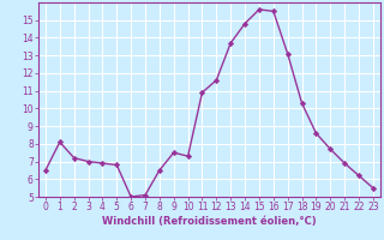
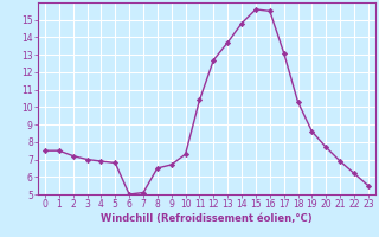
0: 6.5 -> 7.5
1: 8.1 -> 7.5
9: 7.5 -> 6.7
11: 10.9 -> 10.4
12: 11.6 -> 12.7
